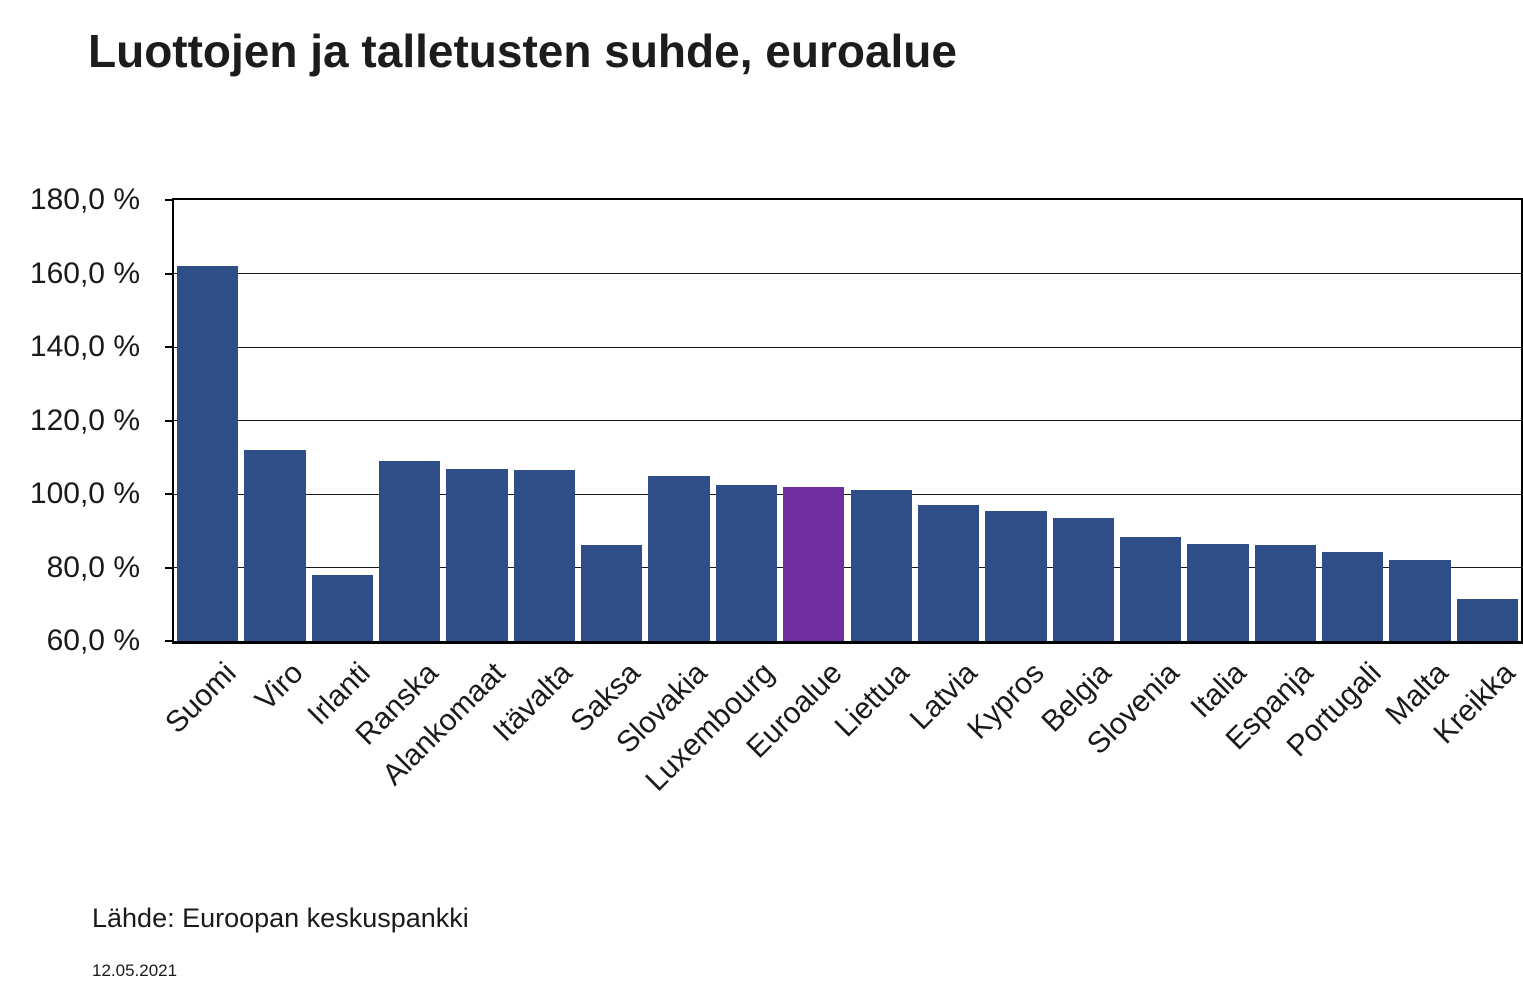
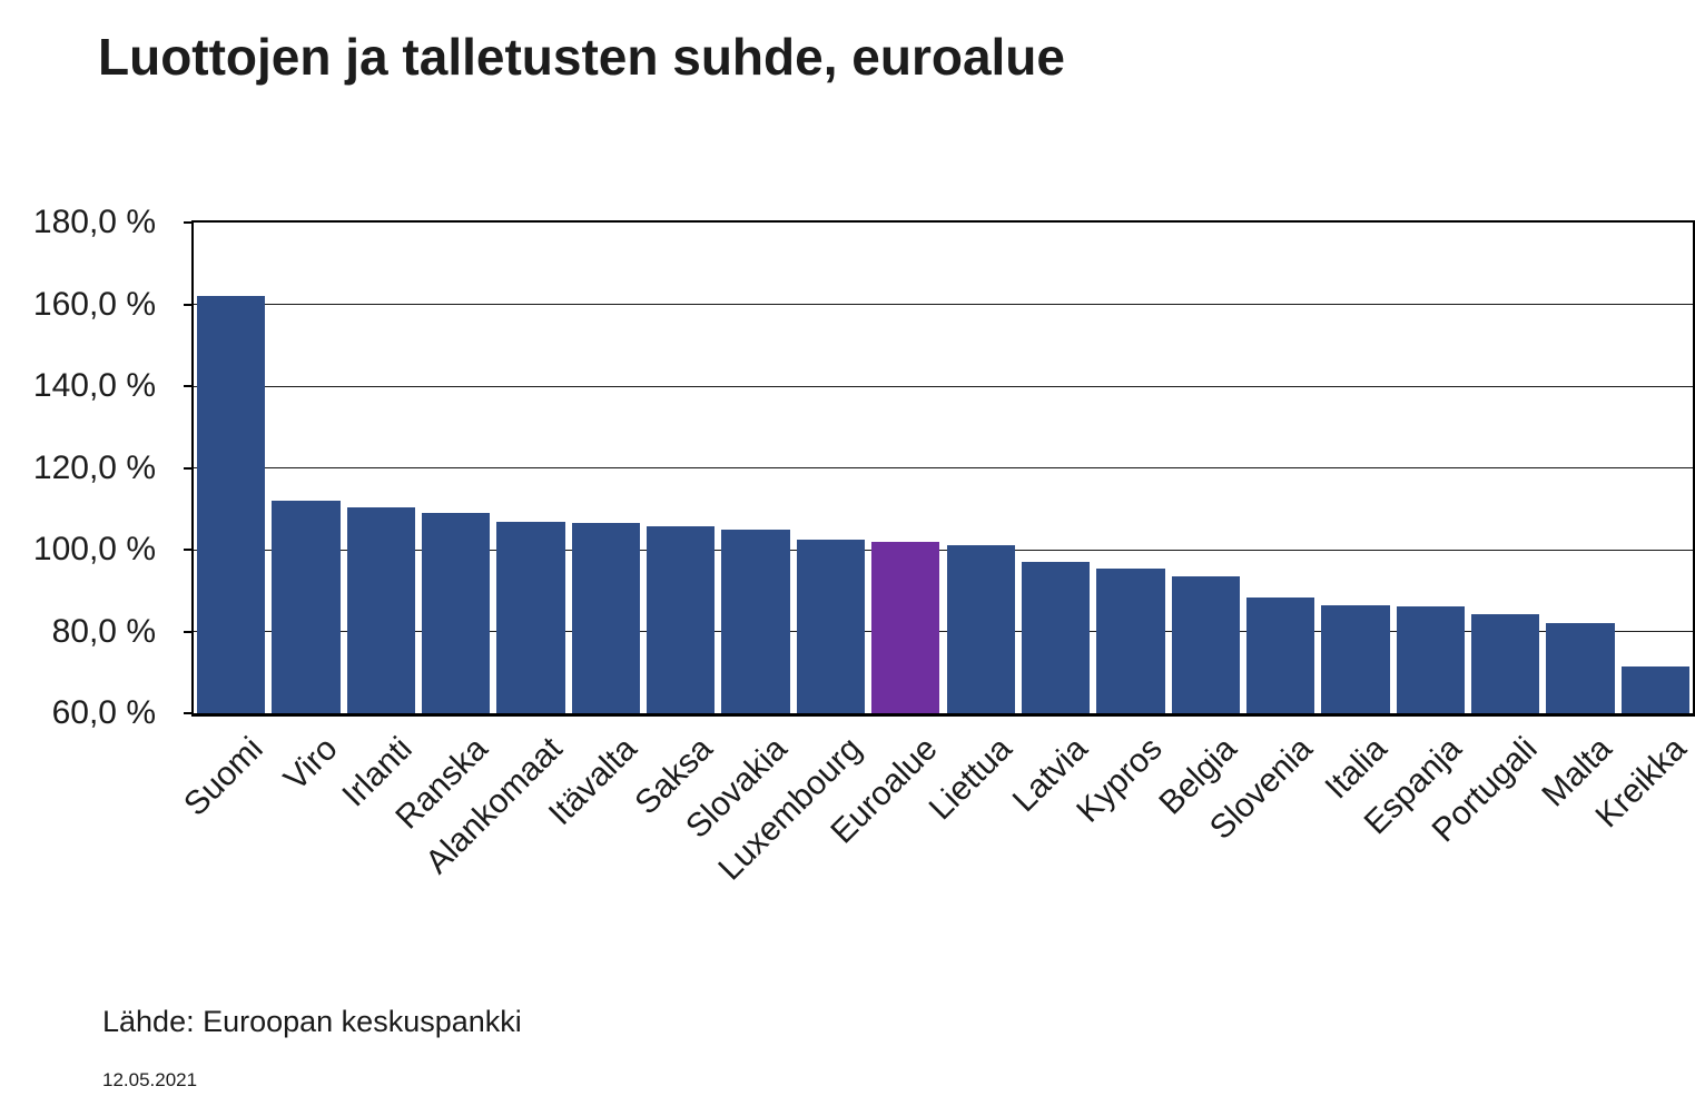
Irlanti: 78% -> 110%
Saksa: 86% -> 106%
